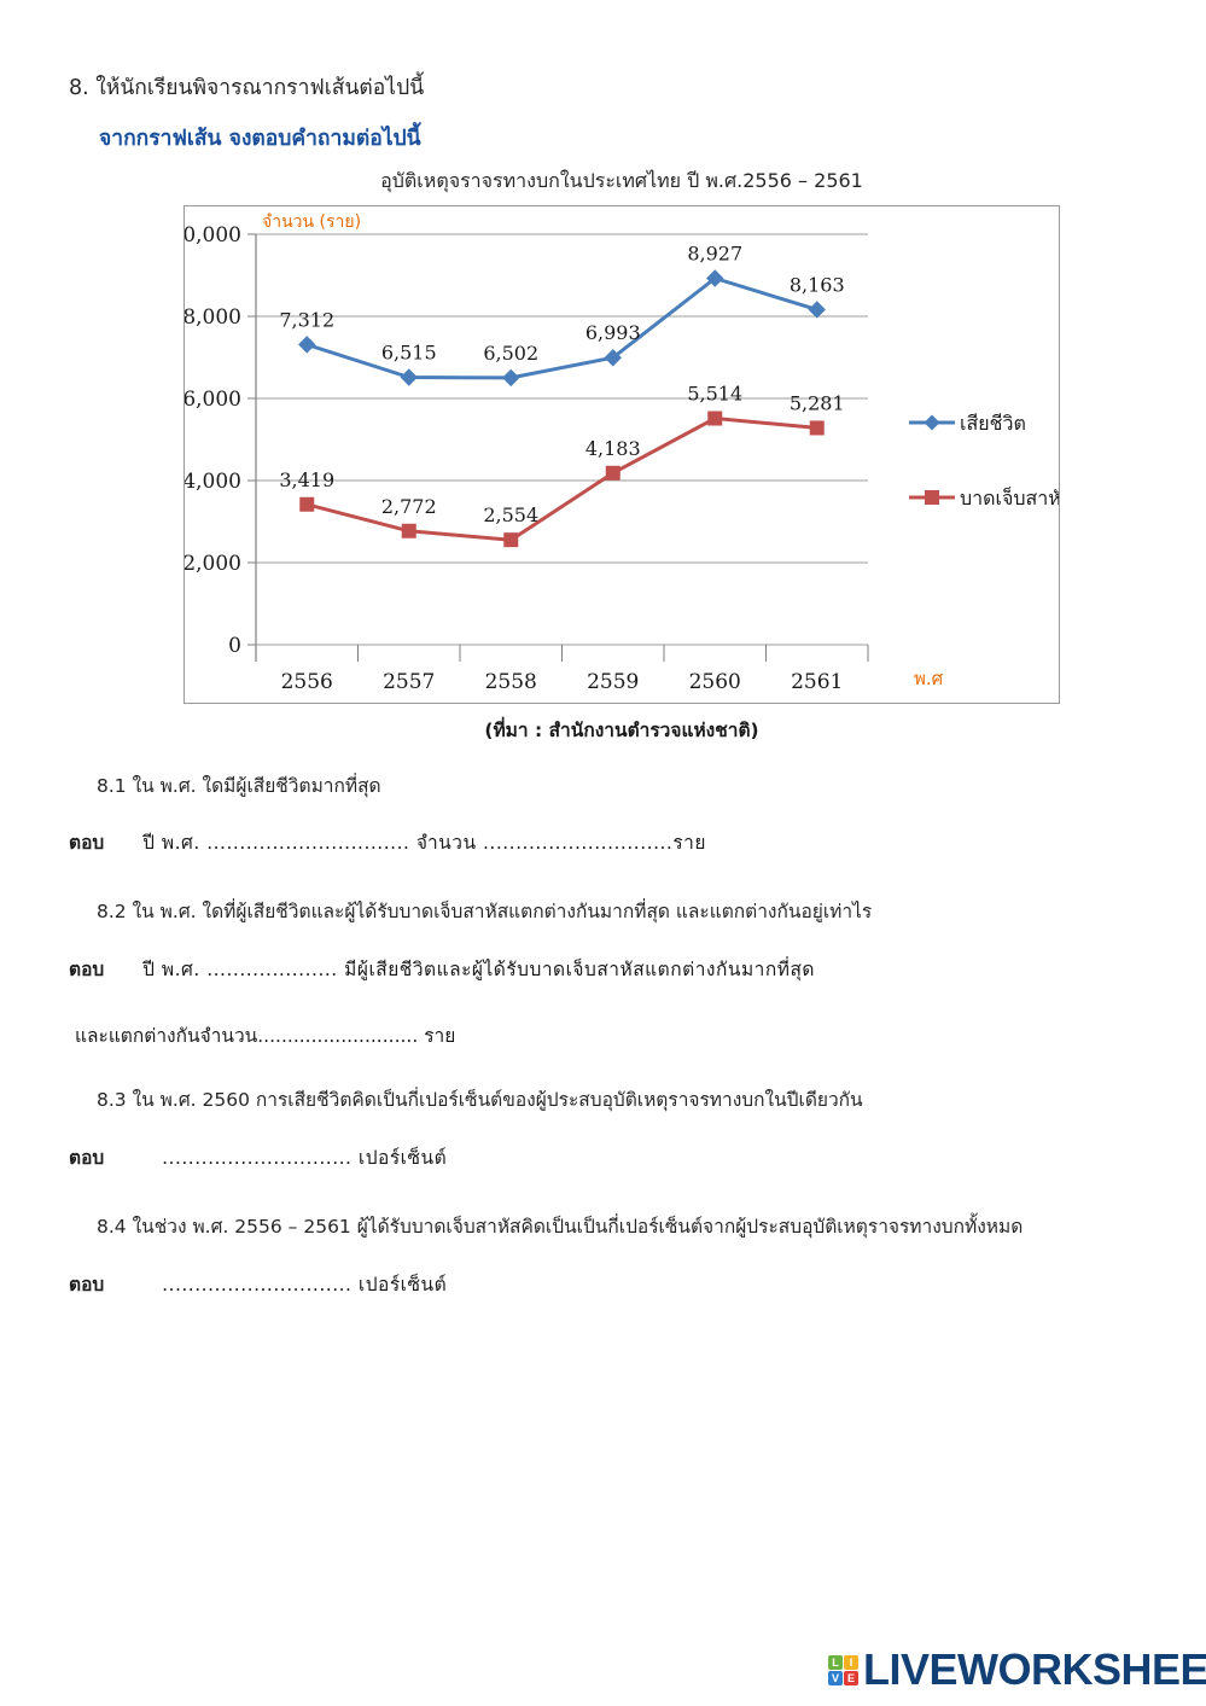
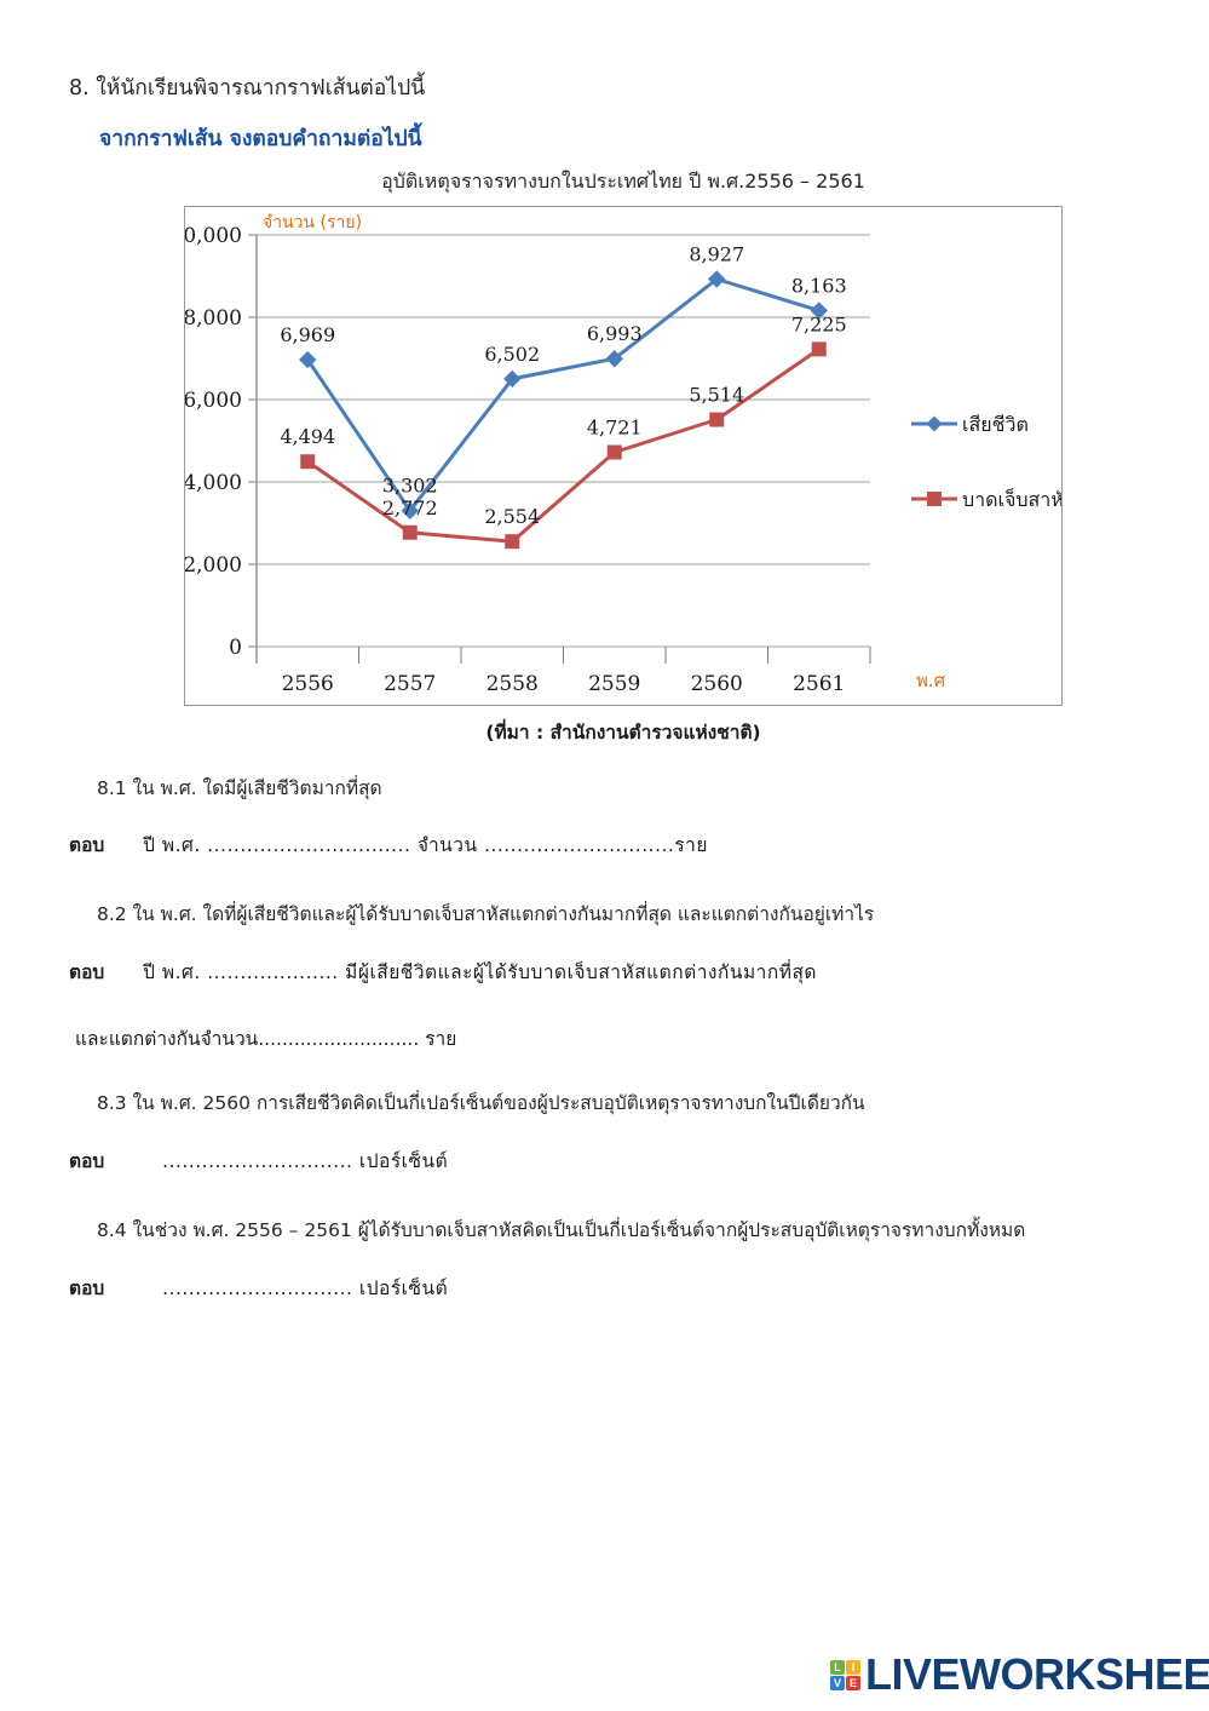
เสียชีวิต/2556: 7,312 -> 6,969
บาดเจ็บสาหัส/2556: 3,419 -> 4,494
เสียชีวิต/2557: 6,515 -> 3,302
บาดเจ็บสาหัส/2559: 4,183 -> 4,721
บาดเจ็บสาหัส/2561: 5,281 -> 7,225
